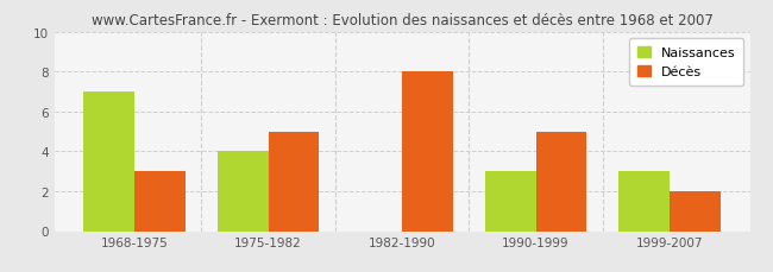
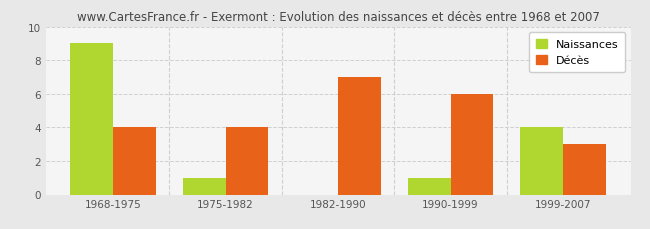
Naissances/1968-1975: 7 -> 9
Décès/1968-1975: 3 -> 4
Naissances/1975-1982: 4 -> 1
Décès/1975-1982: 5 -> 4
Décès/1982-1990: 8 -> 7
Naissances/1990-1999: 3 -> 1
Décès/1990-1999: 5 -> 6
Naissances/1999-2007: 3 -> 4
Décès/1999-2007: 2 -> 3
